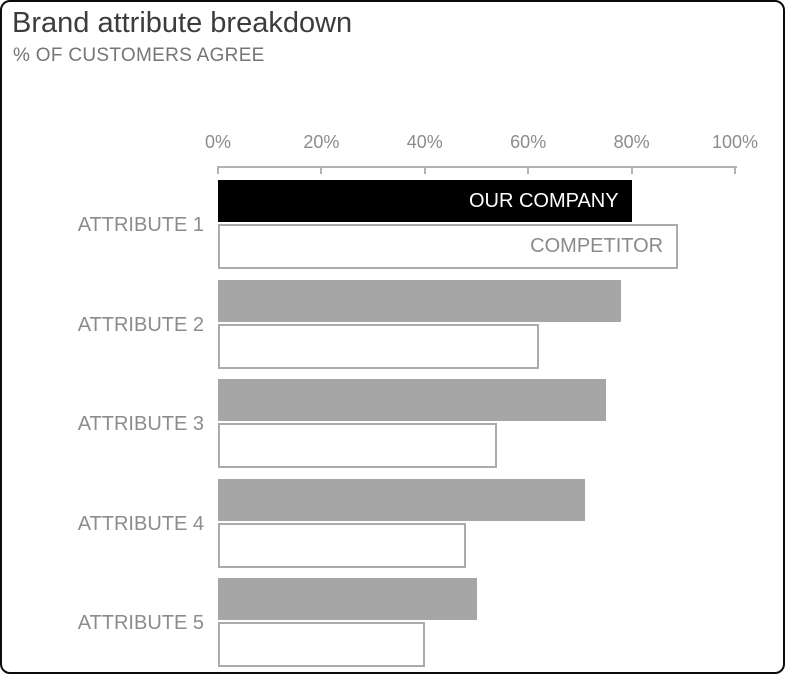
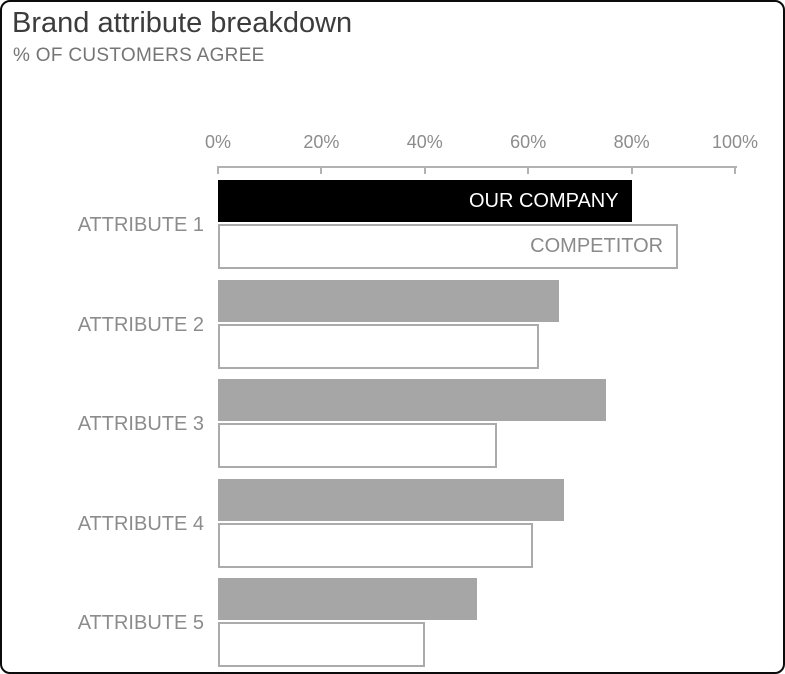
OUR COMPANY/ATTRIBUTE 2: 78% -> 66%
OUR COMPANY/ATTRIBUTE 4: 71% -> 67%
COMPETITOR/ATTRIBUTE 4: 48% -> 61%
